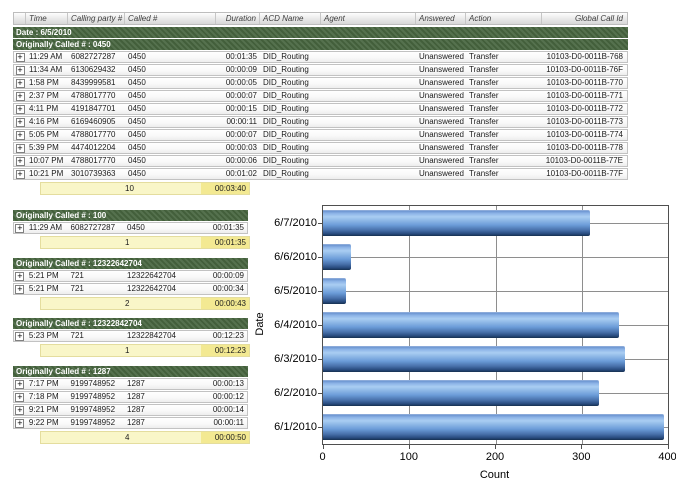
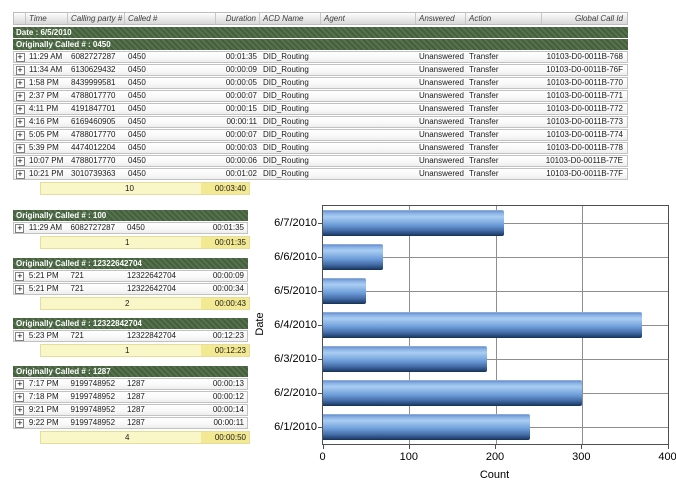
6/7/2010: 310 -> 210
6/6/2010: 30 -> 70
6/5/2010: 30 -> 50
6/4/2010: 340 -> 370
6/3/2010: 350 -> 190
6/2/2010: 320 -> 300
6/1/2010: 400 -> 240
